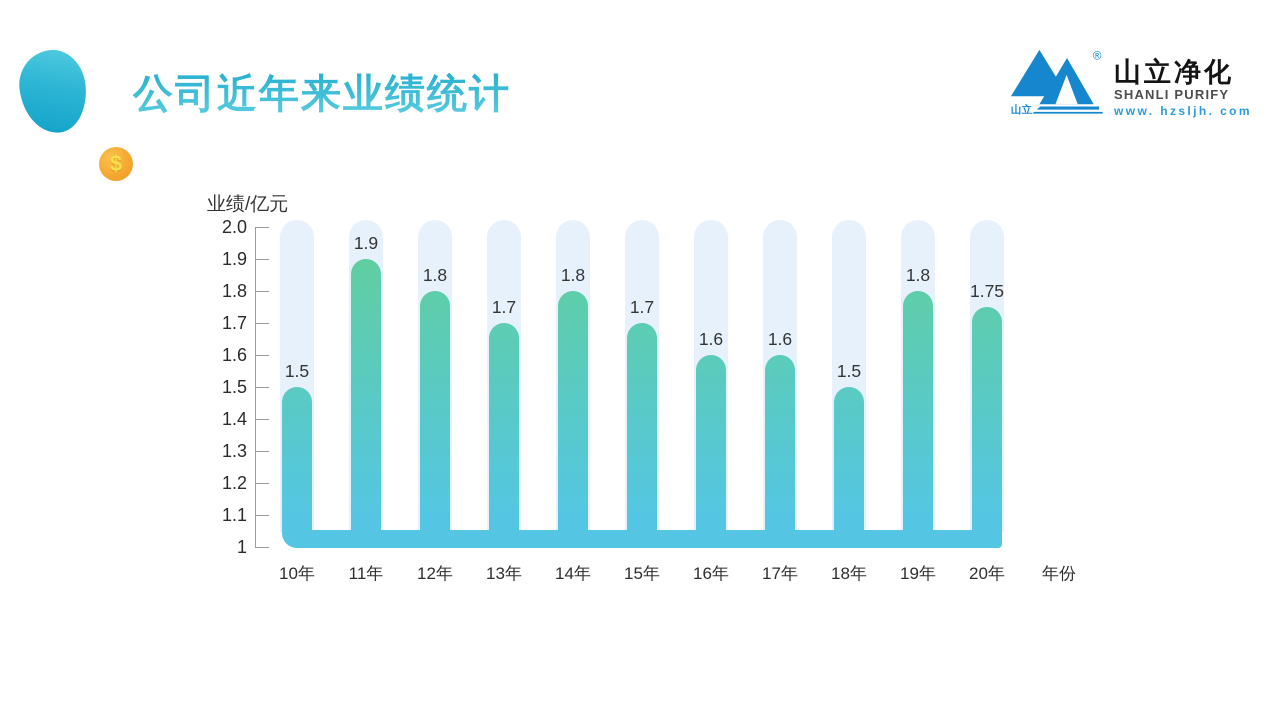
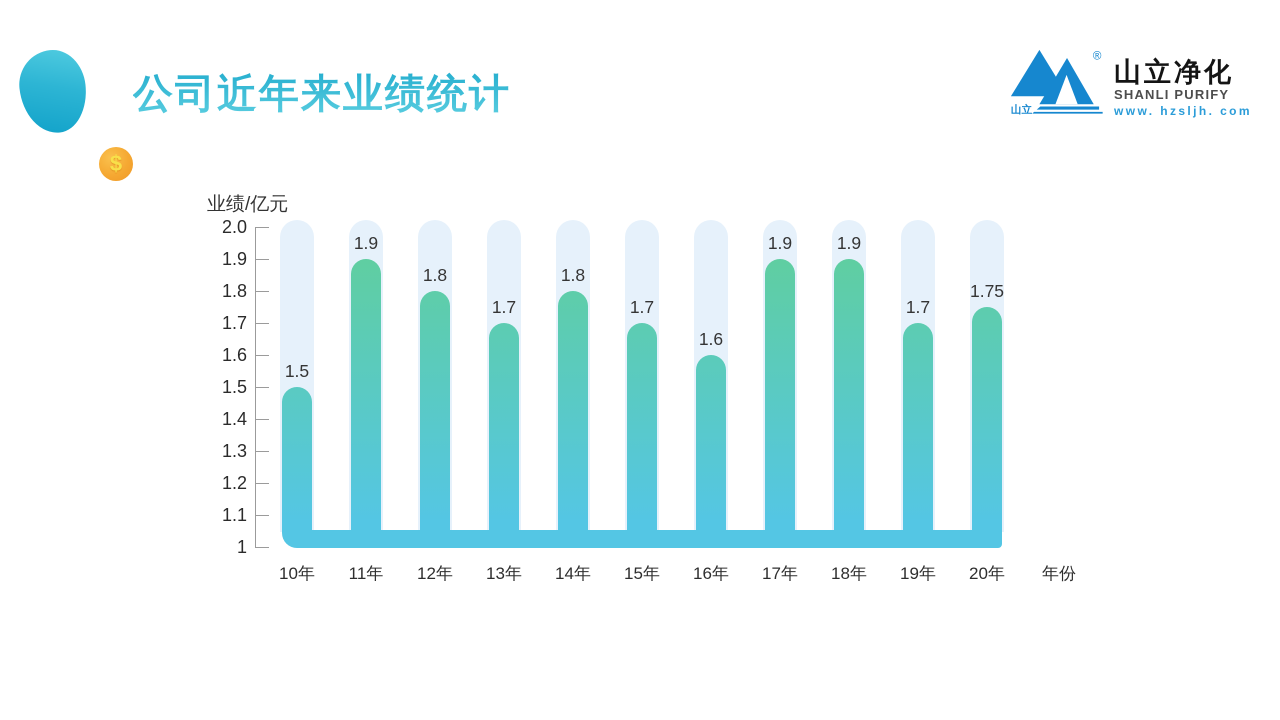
17年: 1.6 -> 1.9
18年: 1.5 -> 1.9
19年: 1.8 -> 1.7
